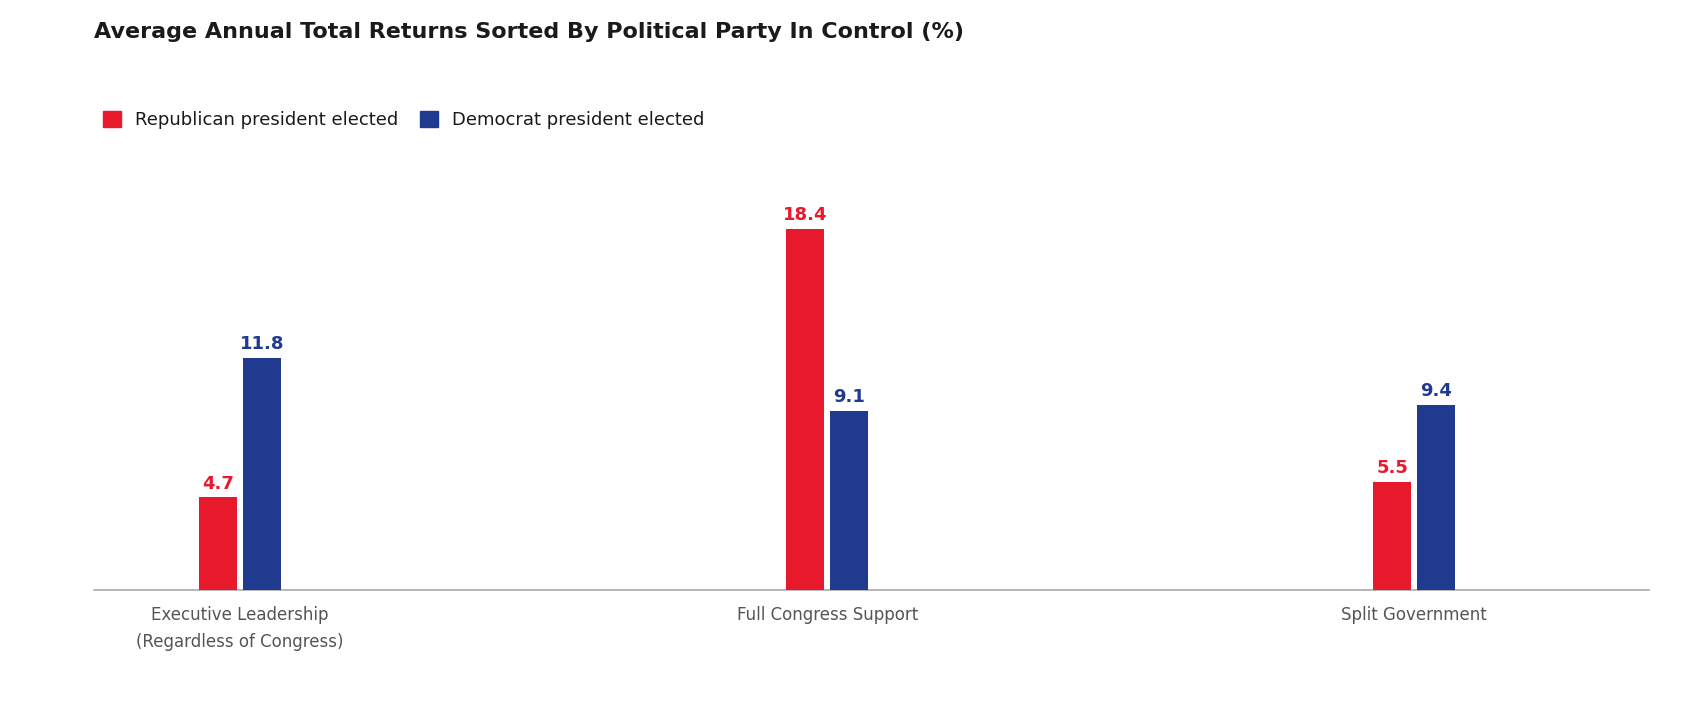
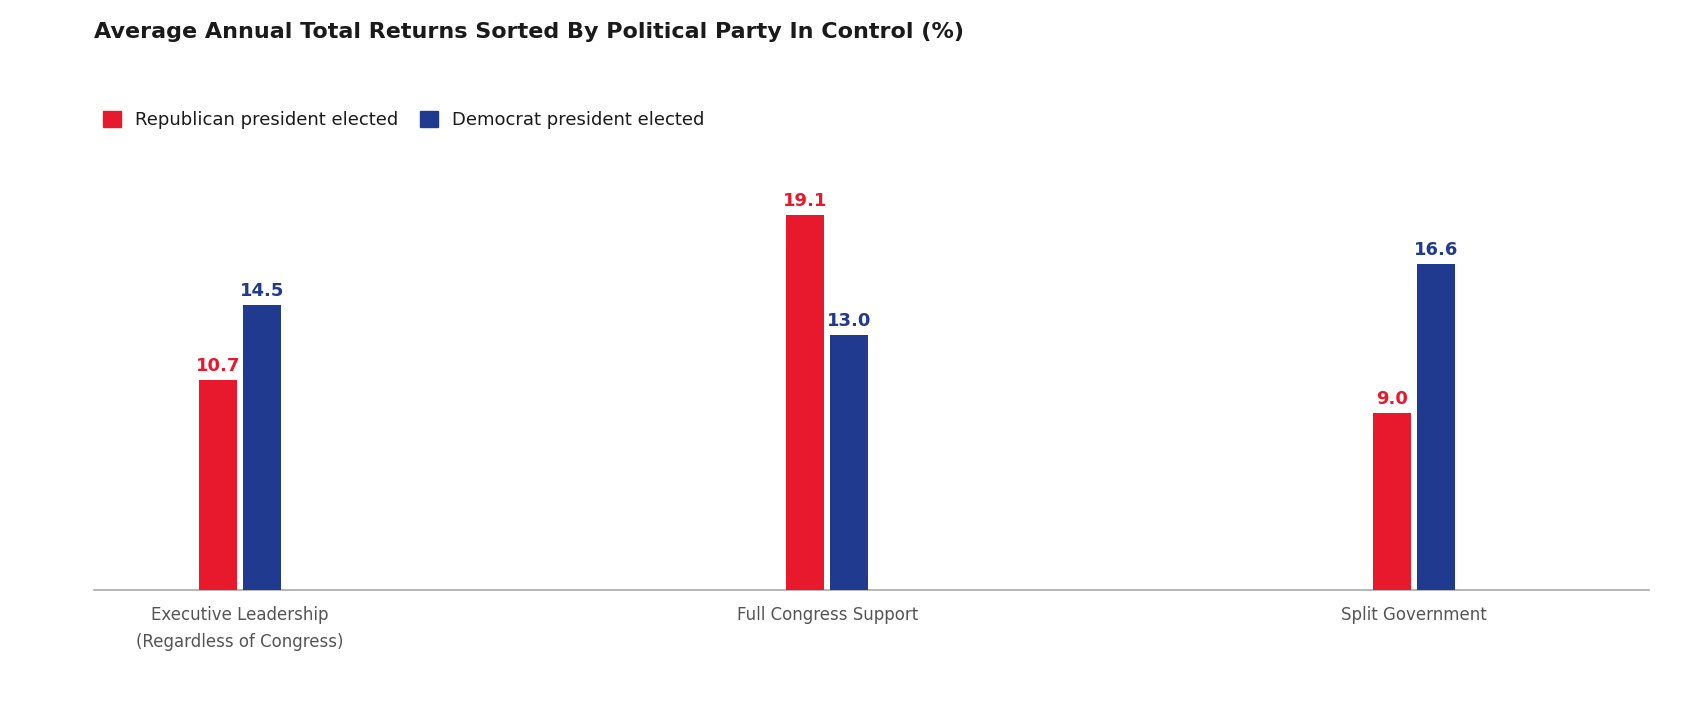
Republican president elected/Executive Leadership (Regardless of Congress): 4.7 -> 10.7
Democrat president elected/Executive Leadership (Regardless of Congress): 11.8 -> 14.5
Republican president elected/Full Congress Support: 18.4 -> 19.1
Democrat president elected/Full Congress Support: 9.1 -> 13.0
Republican president elected/Split Government: 5.5 -> 9.0
Democrat president elected/Split Government: 9.4 -> 16.6
